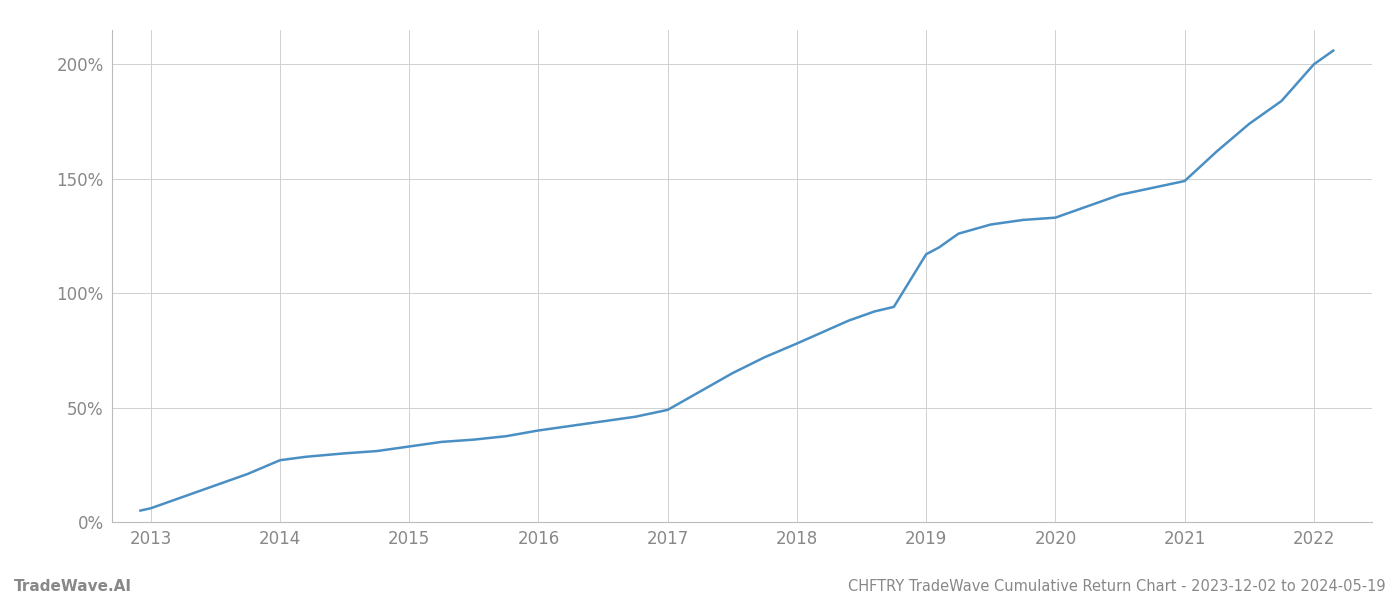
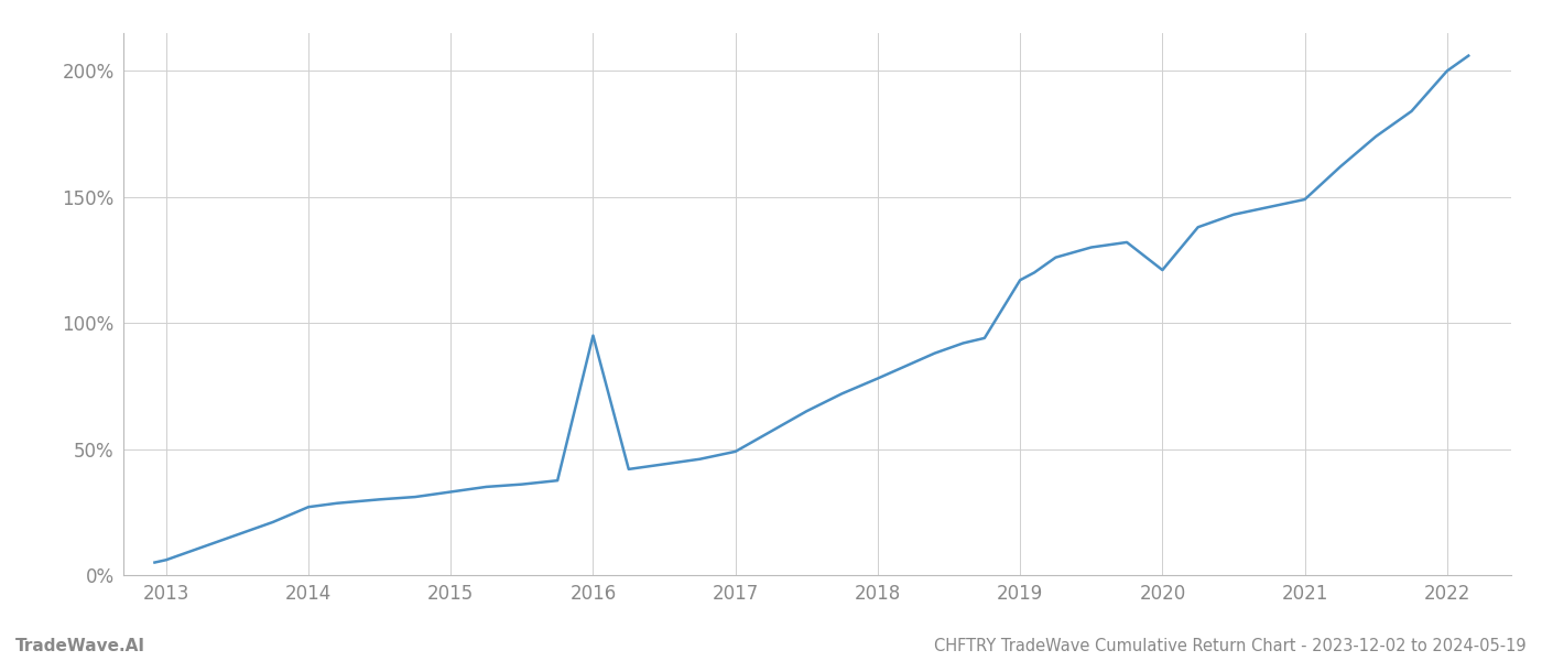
2016: 40.0% -> 95.0%
2020: 133.0% -> 121.0%
